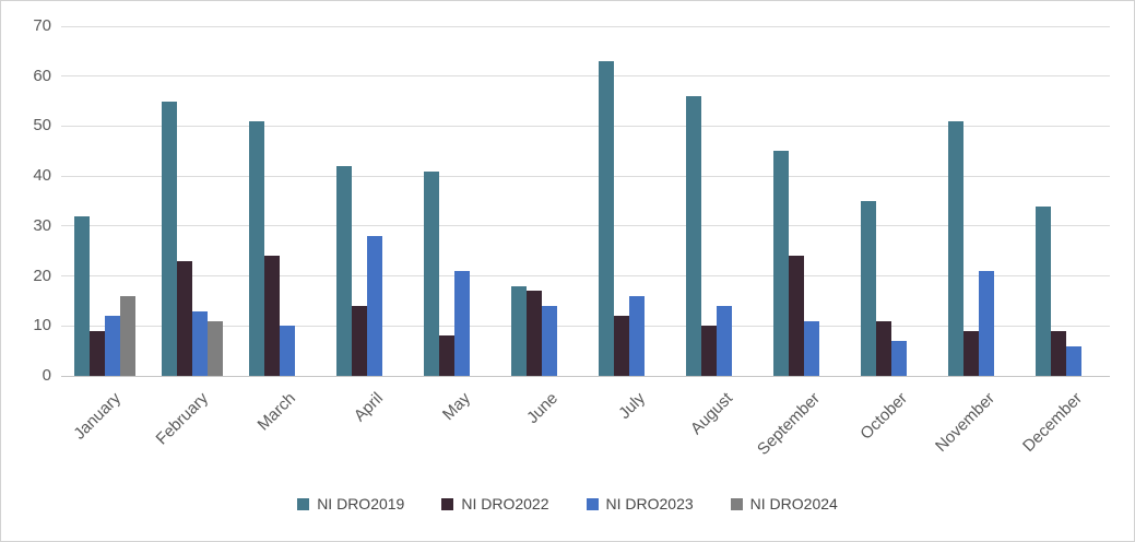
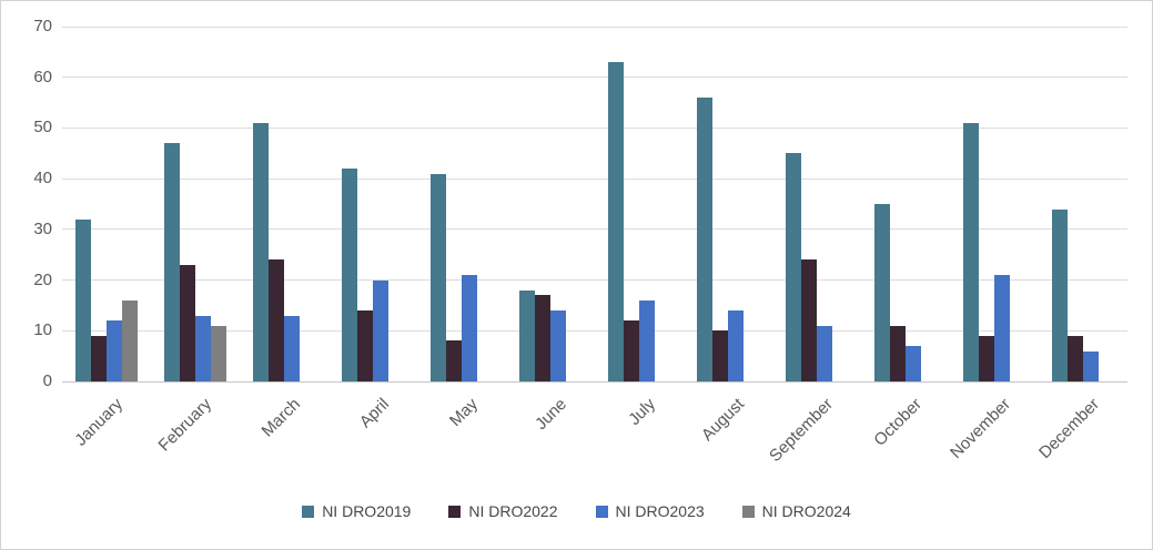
NI DRO2019/February: 55 -> 47
NI DRO2023/March: 10 -> 13
NI DRO2023/April: 28 -> 20
